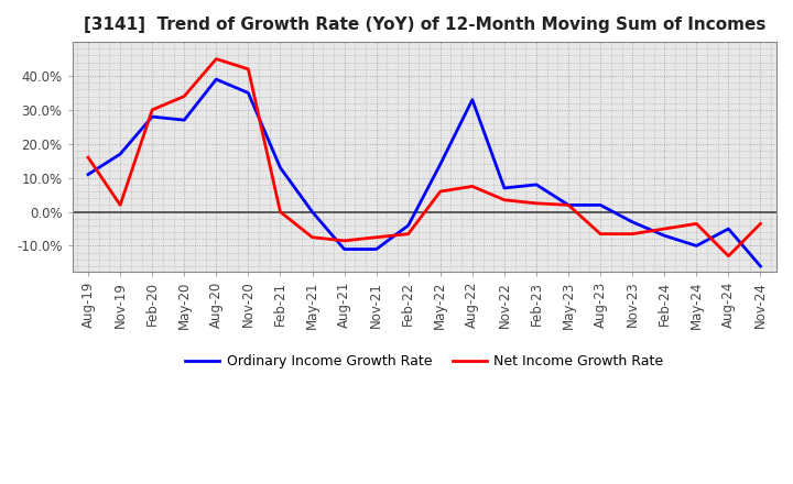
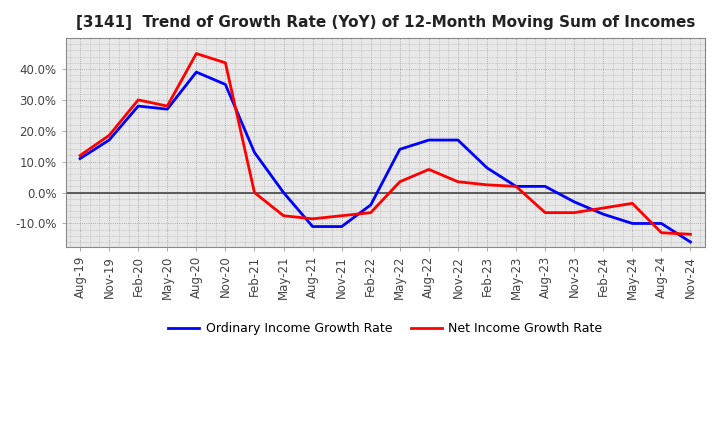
Net Income Growth Rate/Aug-19: 16.0% -> 12.0%
Net Income Growth Rate/Nov-19: 2.0% -> 18.5%
Net Income Growth Rate/May-20: 34.0% -> 28.0%
Net Income Growth Rate/May-22: 6.0% -> 3.5%
Ordinary Income Growth Rate/Aug-22: 33% -> 17%
Ordinary Income Growth Rate/Nov-22: 7% -> 17%
Ordinary Income Growth Rate/Aug-24: -5% -> -10%
Net Income Growth Rate/Nov-24: -3.5% -> -13.5%
